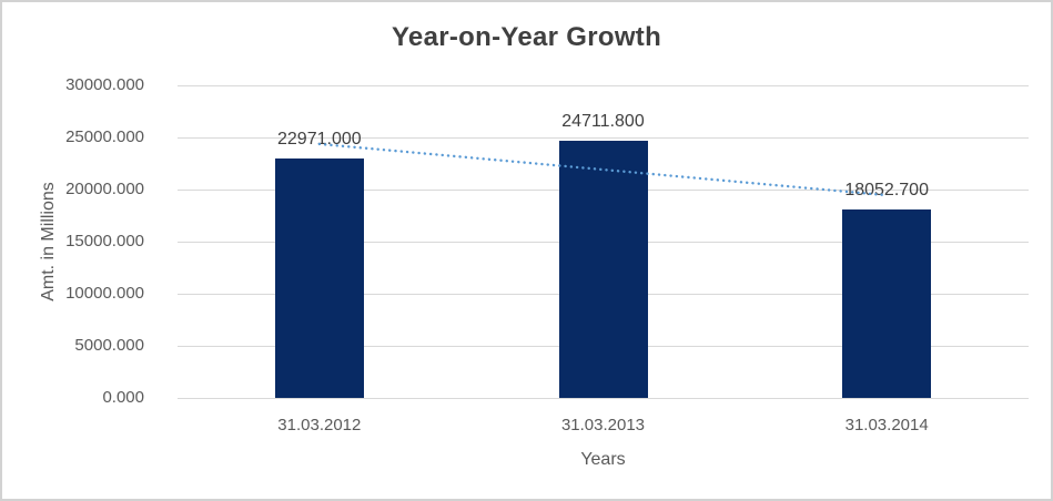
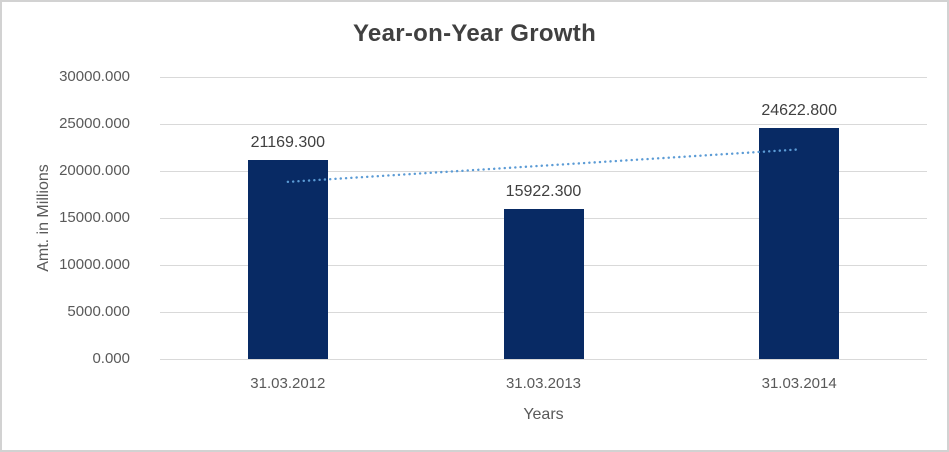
31.03.2012: 22971.000 -> 21169.300
31.03.2013: 24711.800 -> 15922.300
31.03.2014: 18052.700 -> 24622.800
